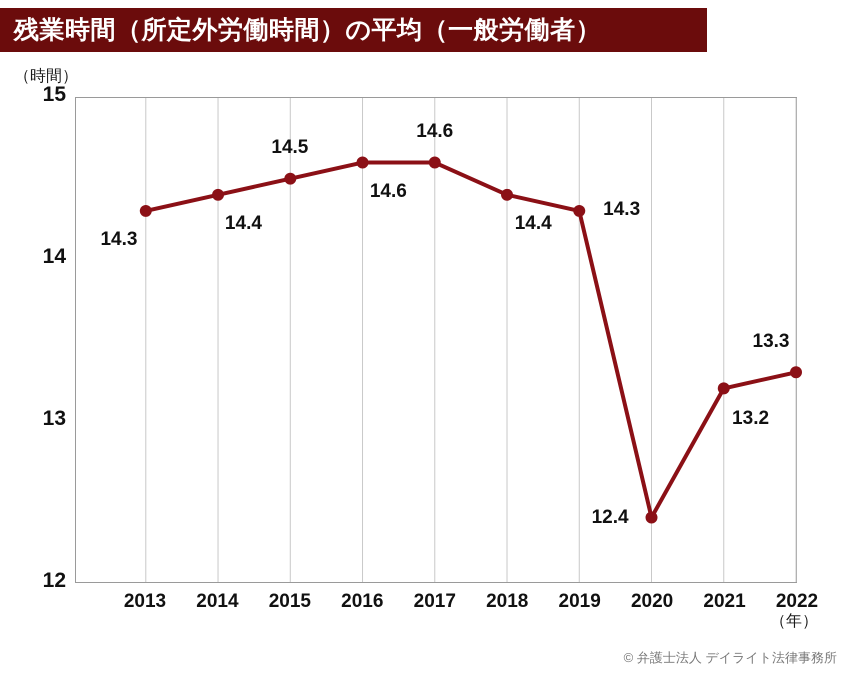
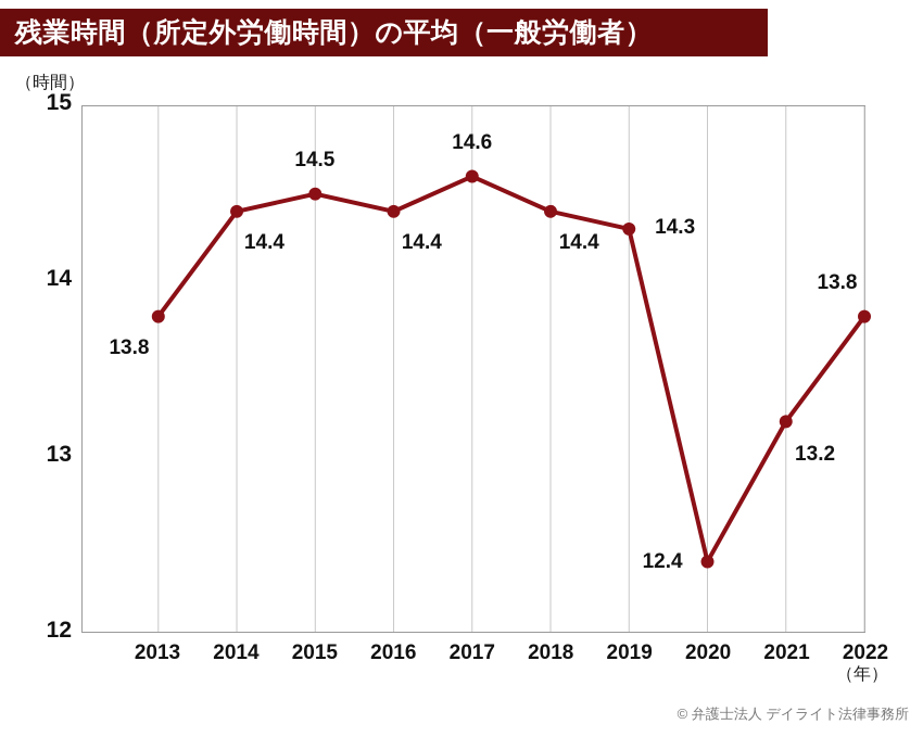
2013: 14.3 -> 13.8
2016: 14.6 -> 14.4
2022: 13.3 -> 13.8
